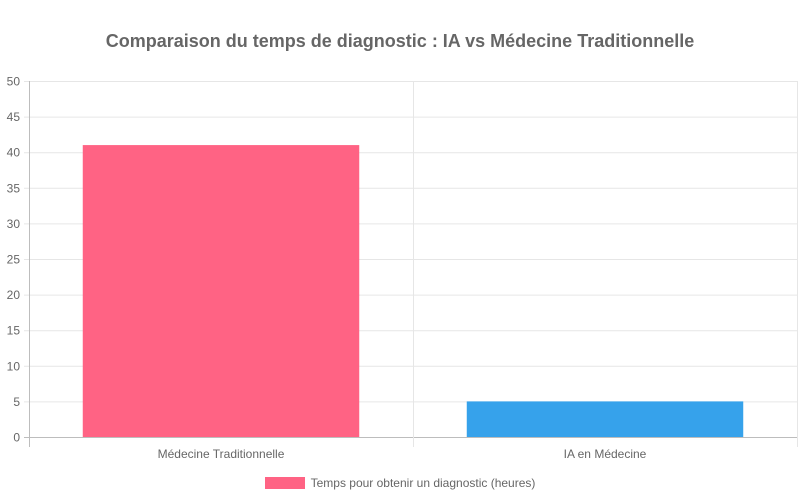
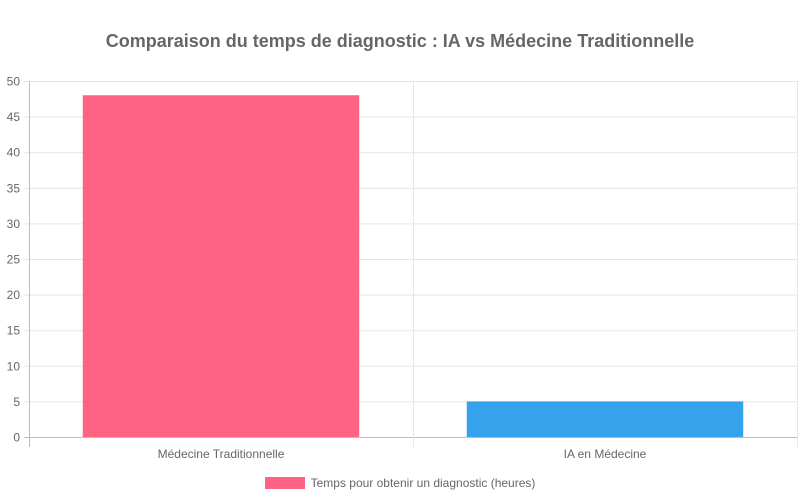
Médecine Traditionnelle: 41 -> 48
